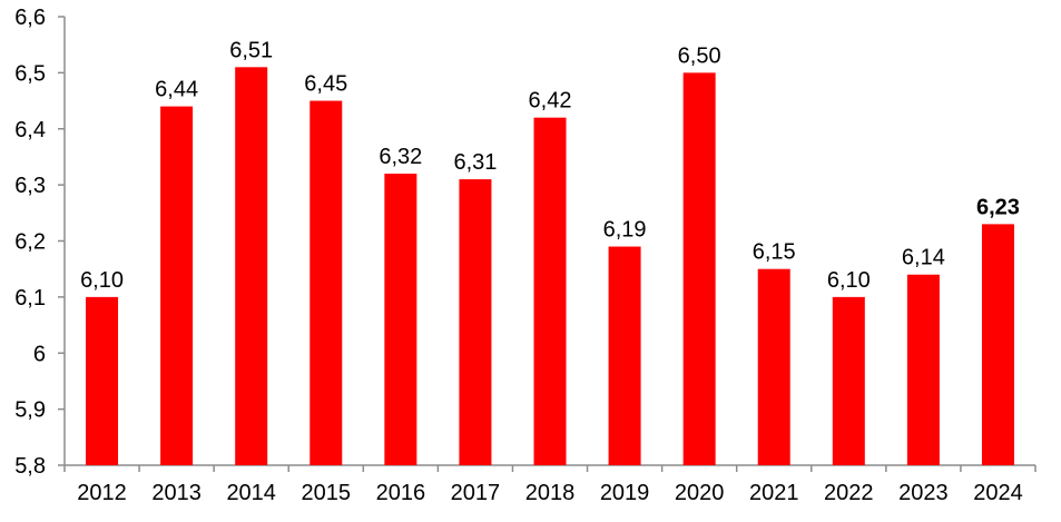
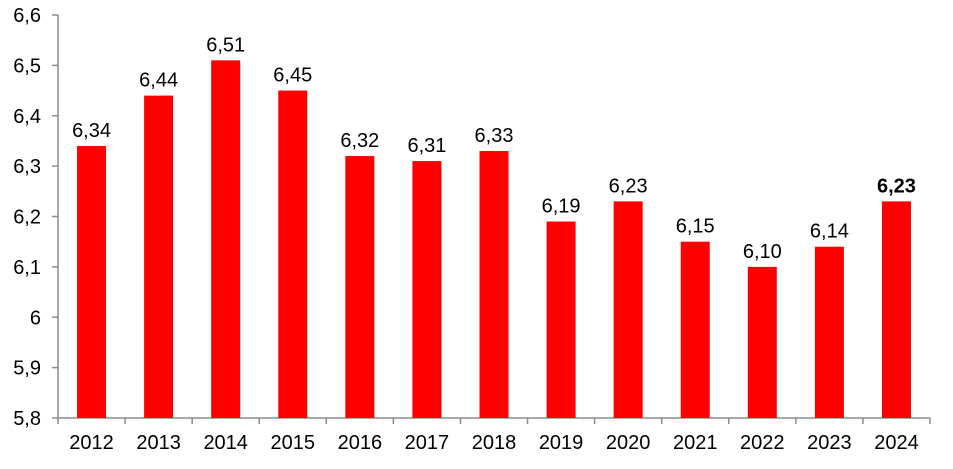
2012: 6,10 -> 6,34
2018: 6,42 -> 6,33
2020: 6,50 -> 6,23
